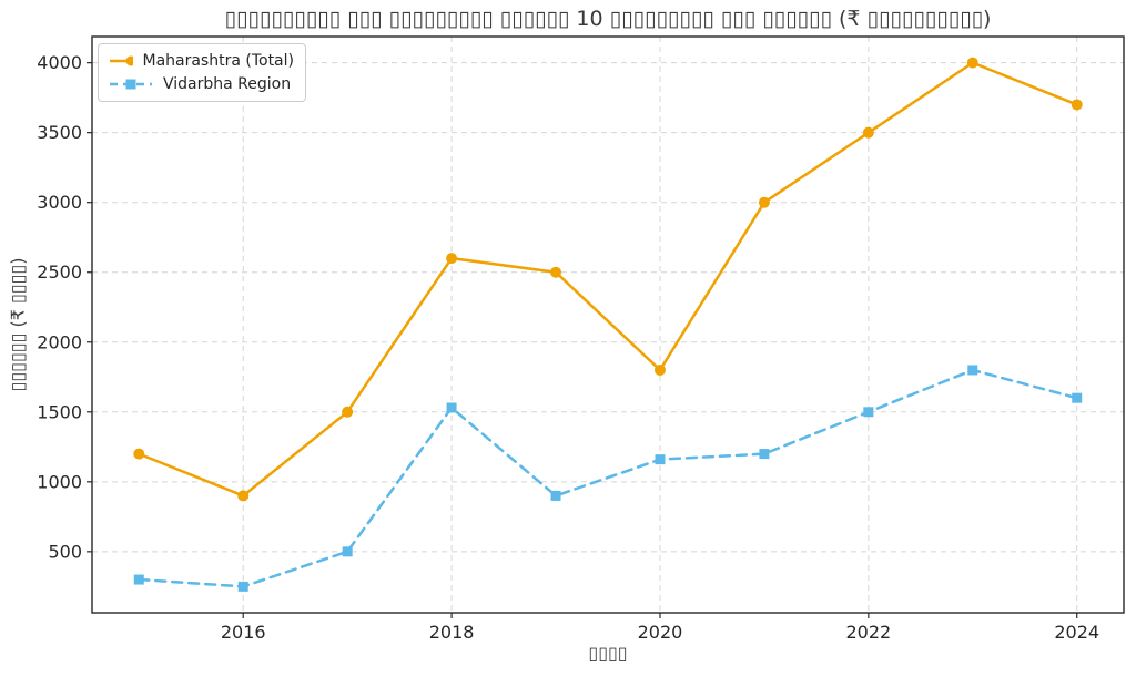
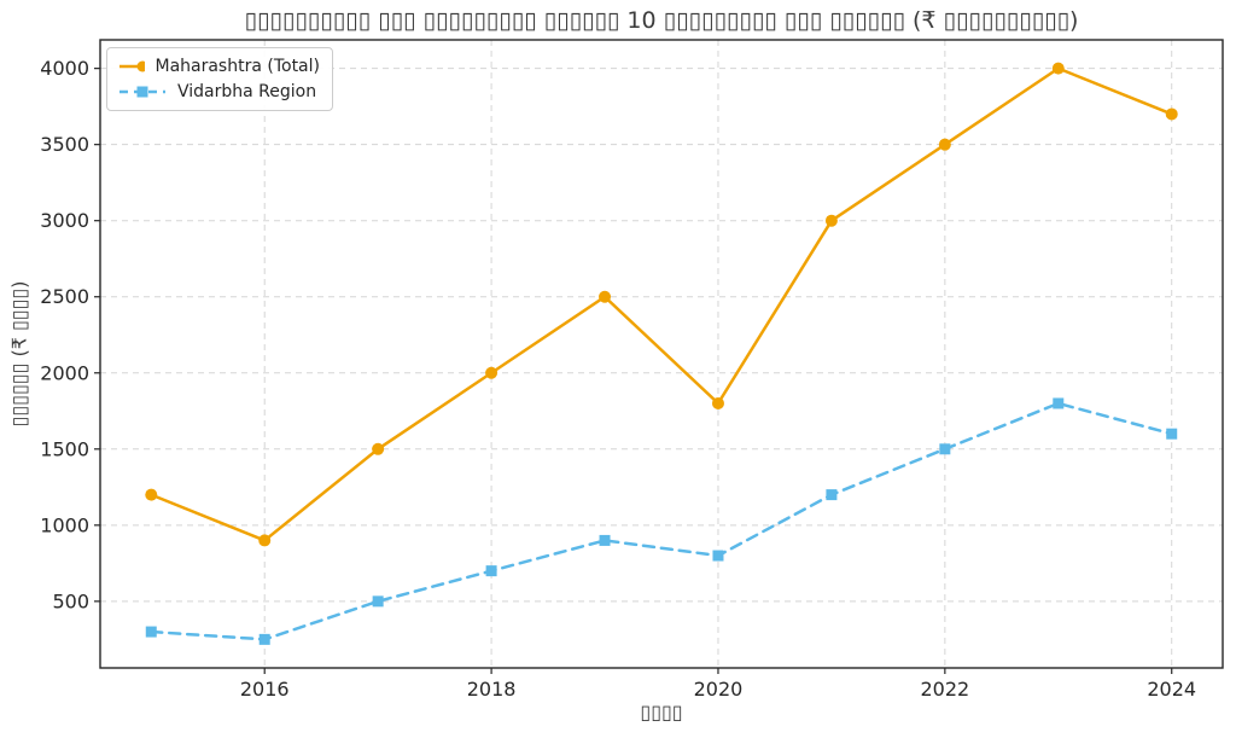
Maharashtra (Total)/2018: 2600 -> 2000
Vidarbha Region/2018: 1530 -> 700
Vidarbha Region/2020: 1160 -> 800
